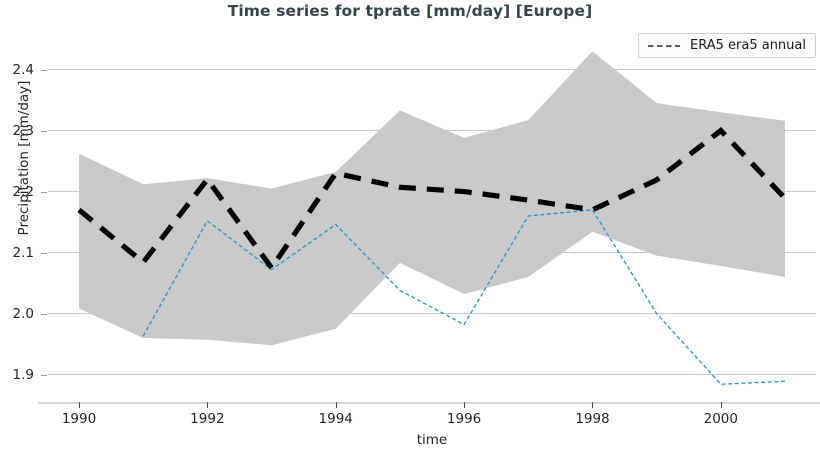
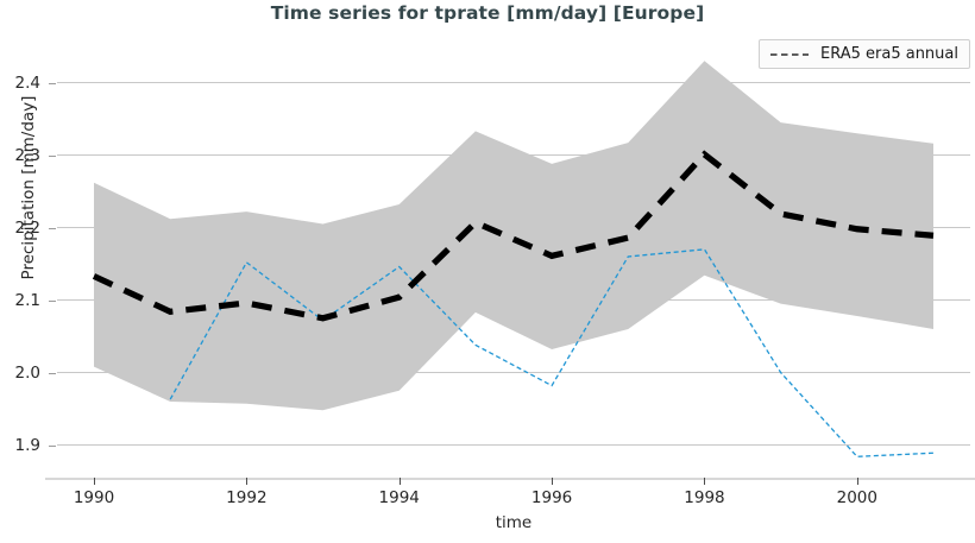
ERA5 era5 annual/1990: 2.17 -> 2.13
ERA5 era5 annual/1992: 2.22 -> 2.10
ERA5 era5 annual/1994: 2.23 -> 2.10
ERA5 era5 annual/1996: 2.20 -> 2.16
ERA5 era5 annual/1998: 2.17 -> 2.30
ERA5 era5 annual/2000: 2.30 -> 2.20
